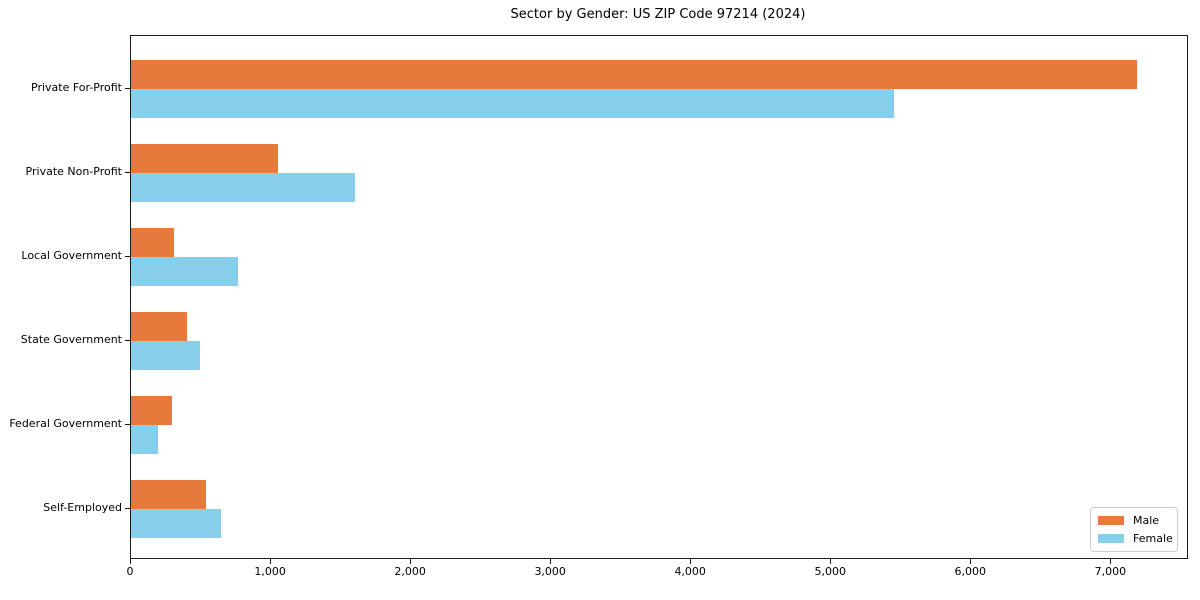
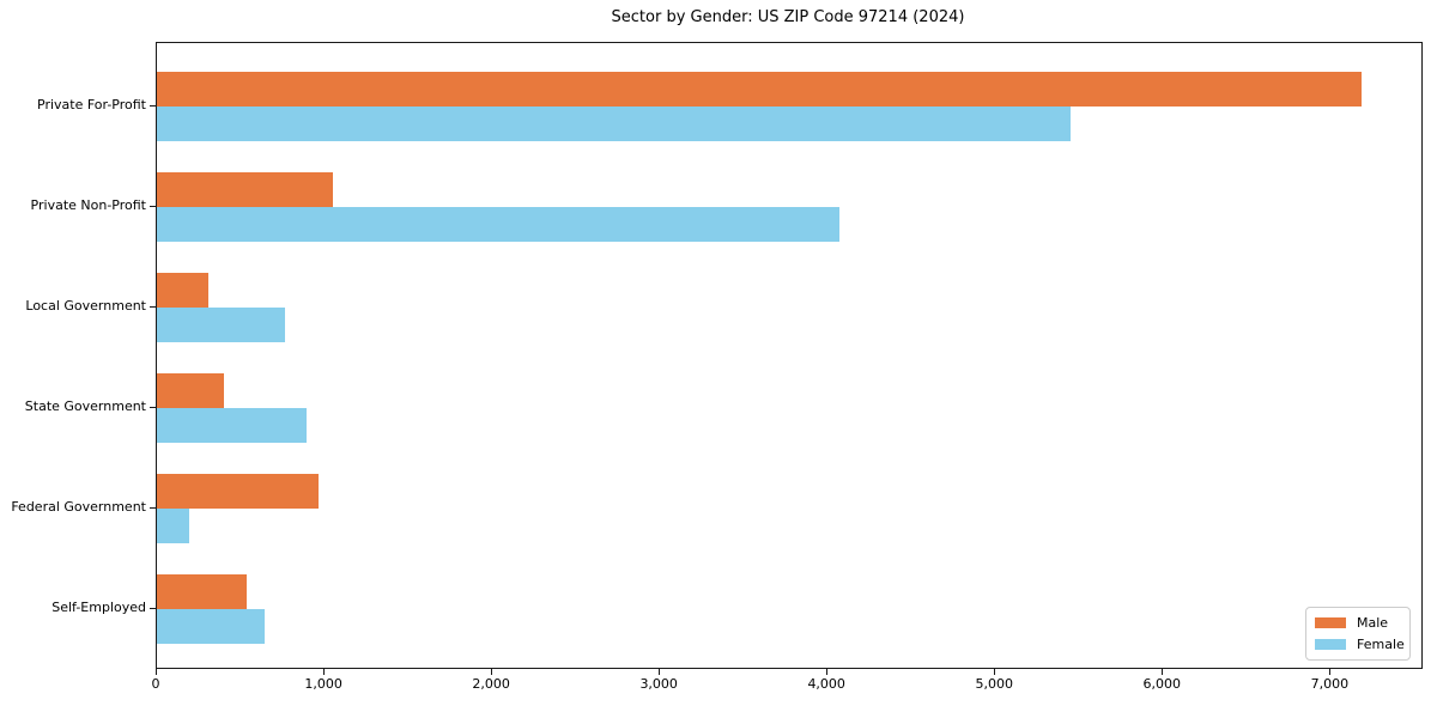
Female/Private Non-Profit: 1600 -> 4070
Female/State Government: 490 -> 890
Male/Federal Government: 290 -> 960
